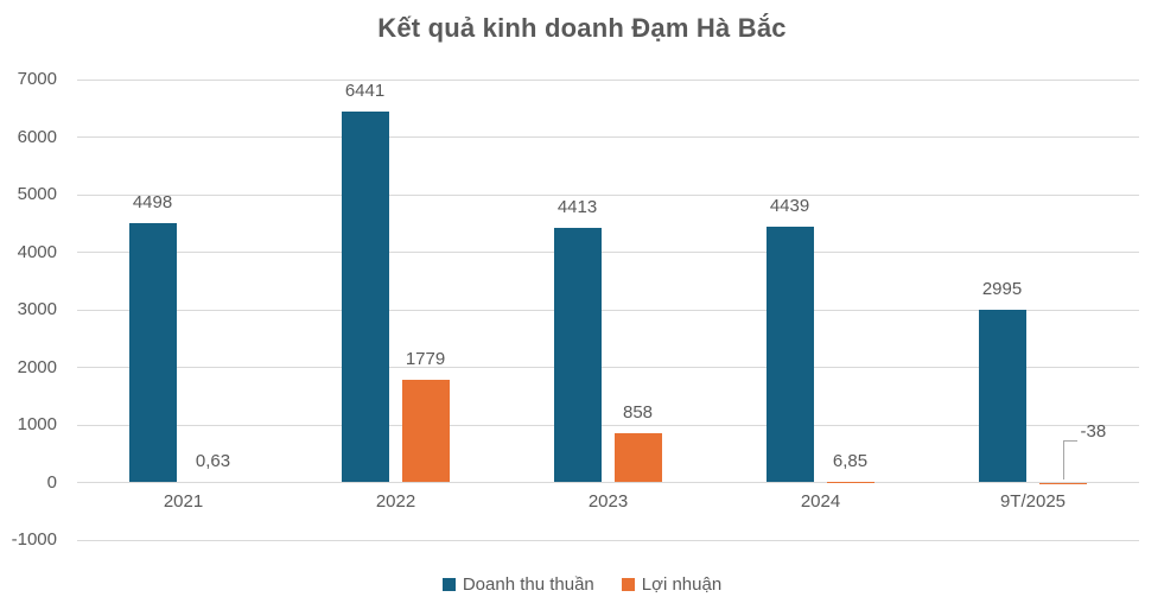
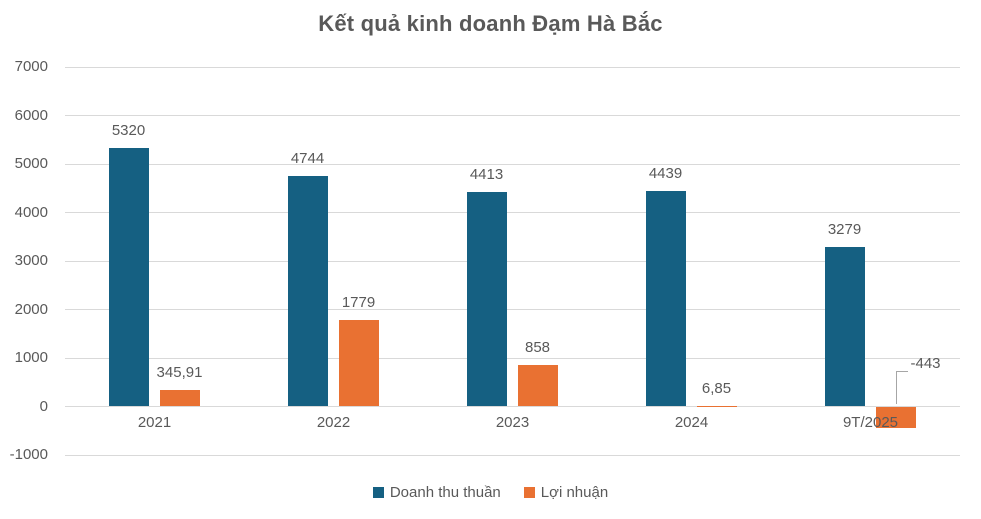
Doanh thu thuần/2021: 4498 -> 5320
Lợi nhuận/2021: 0,63 -> 345,91
Doanh thu thuần/2022: 6441 -> 4744
Doanh thu thuần/9T/2025: 2995 -> 3279
Lợi nhuận/9T/2025: -38 -> -443
